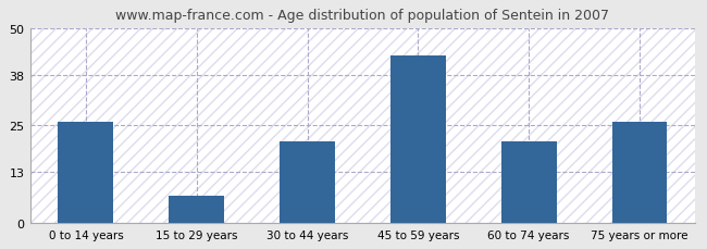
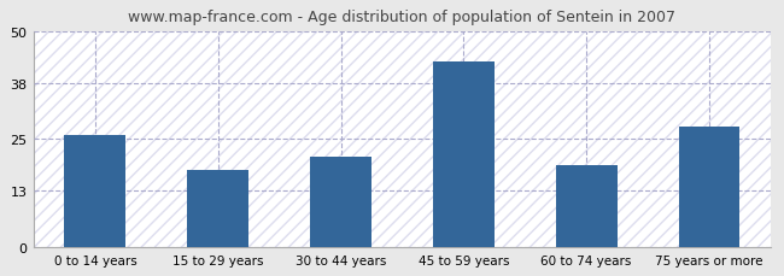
15 to 29 years: 7 -> 18
60 to 74 years: 21 -> 19
75 years or more: 26 -> 28
